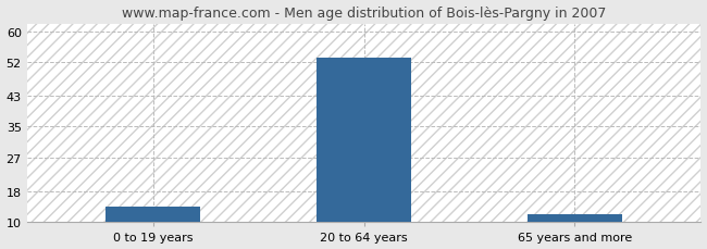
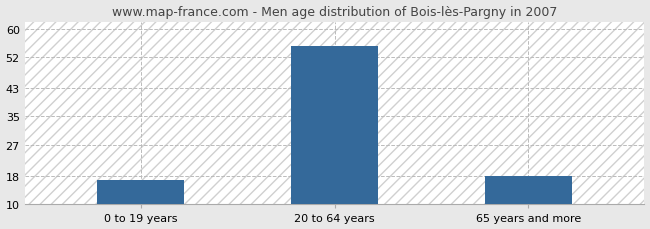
0 to 19 years: 14 -> 17
20 to 64 years: 53 -> 55
65 years and more: 12 -> 18
